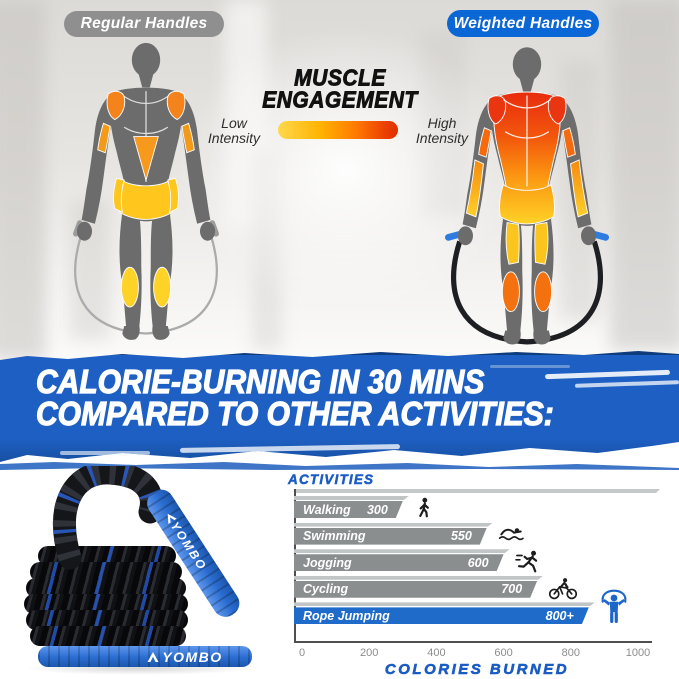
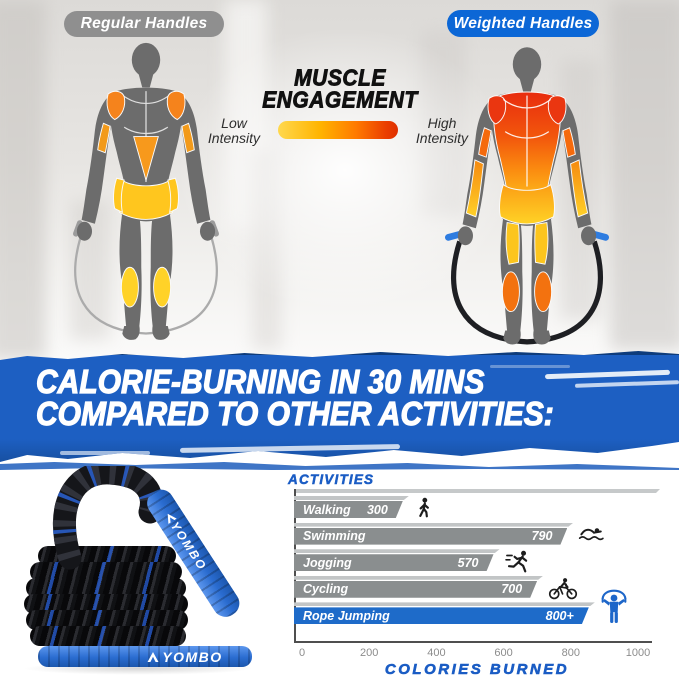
Swimming: 550 -> 790
Jogging: 600 -> 570
